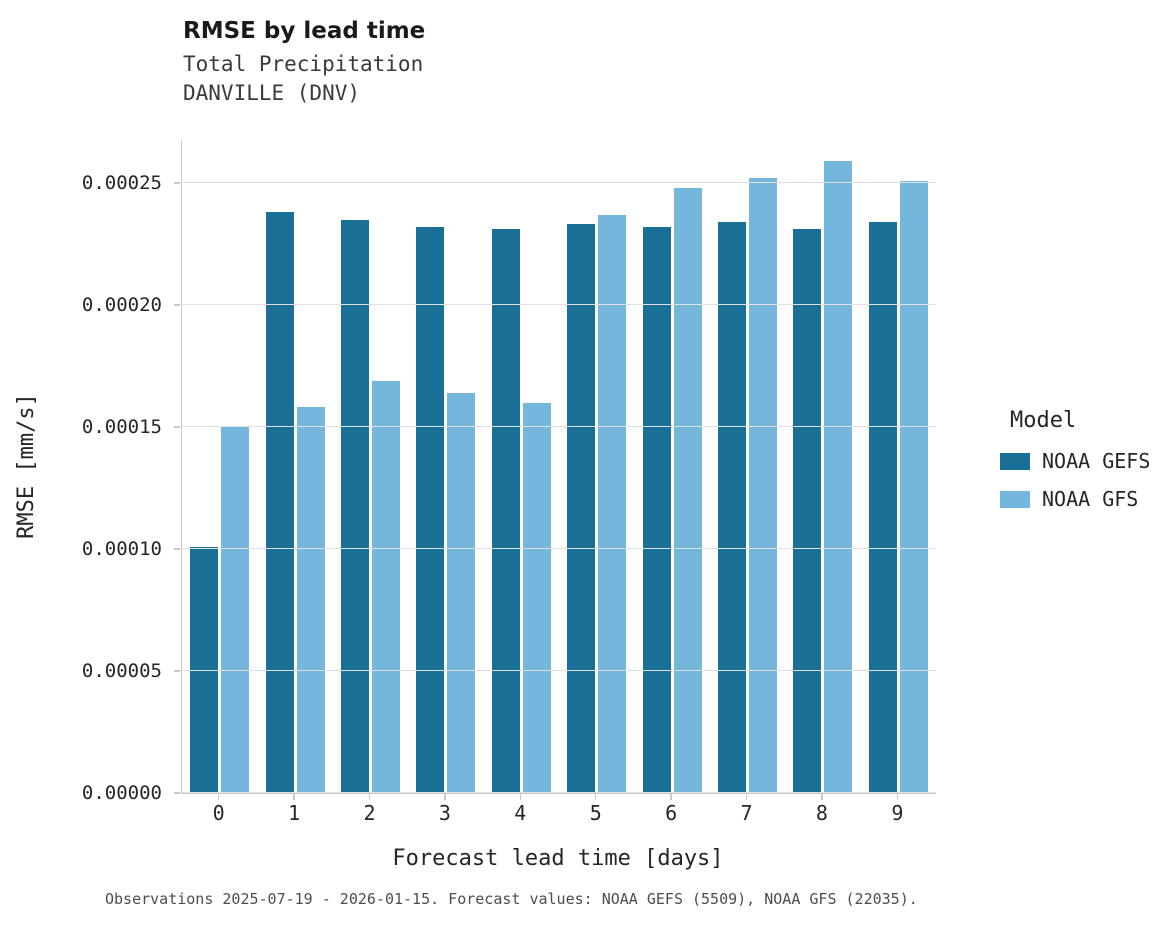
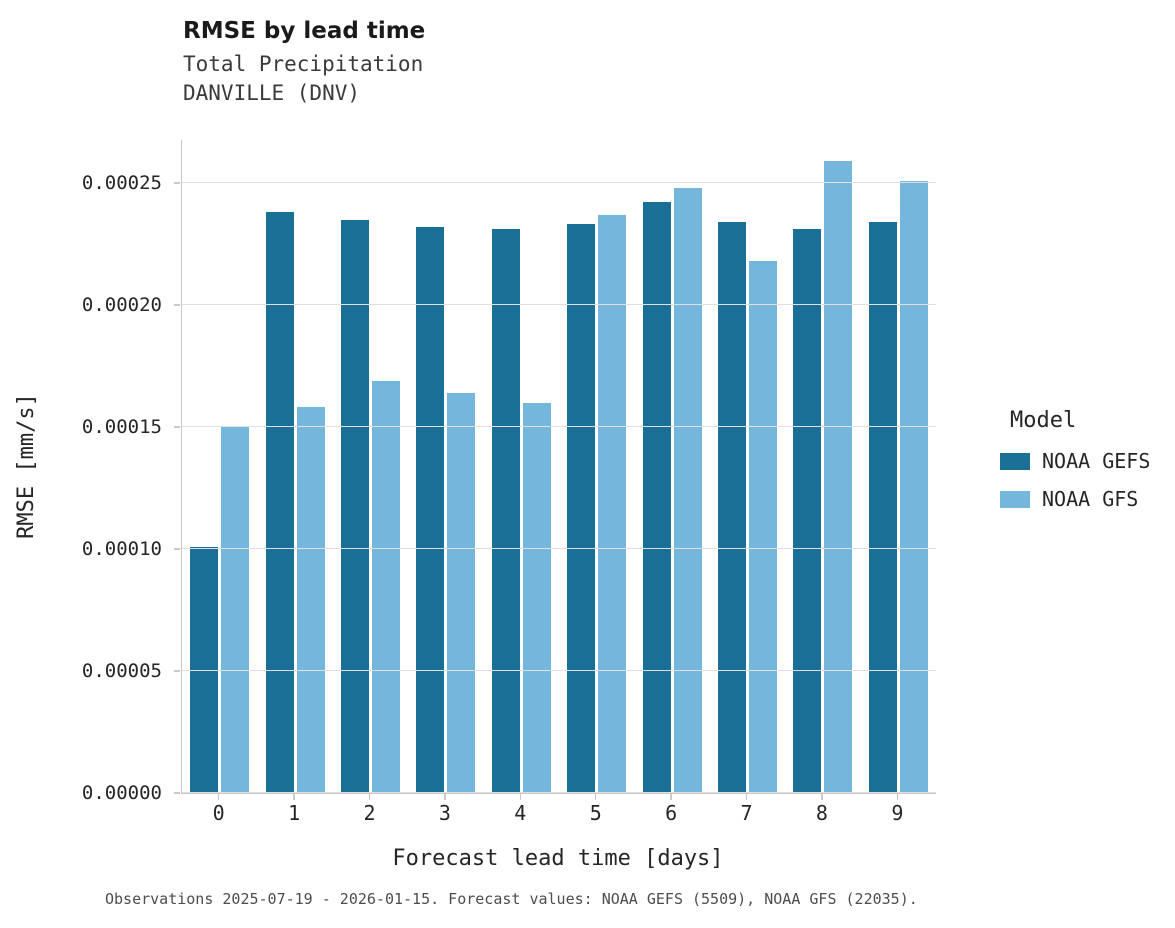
NOAA GEFS/6: 0.000232 -> 0.000242
NOAA GFS/7: 0.000252 -> 0.000218
